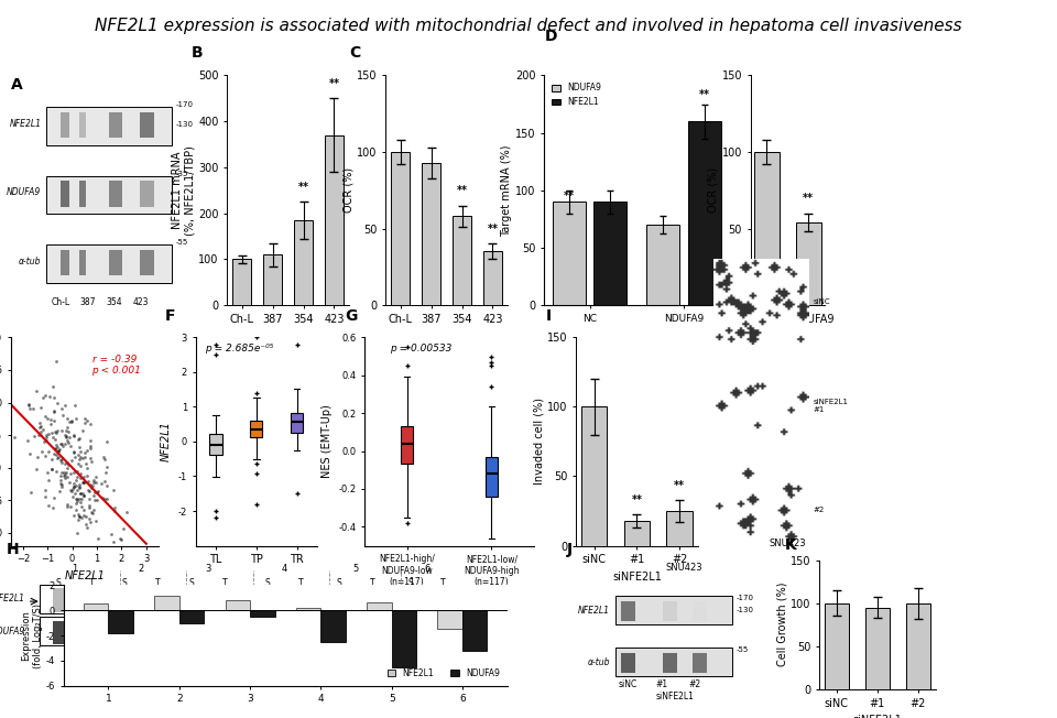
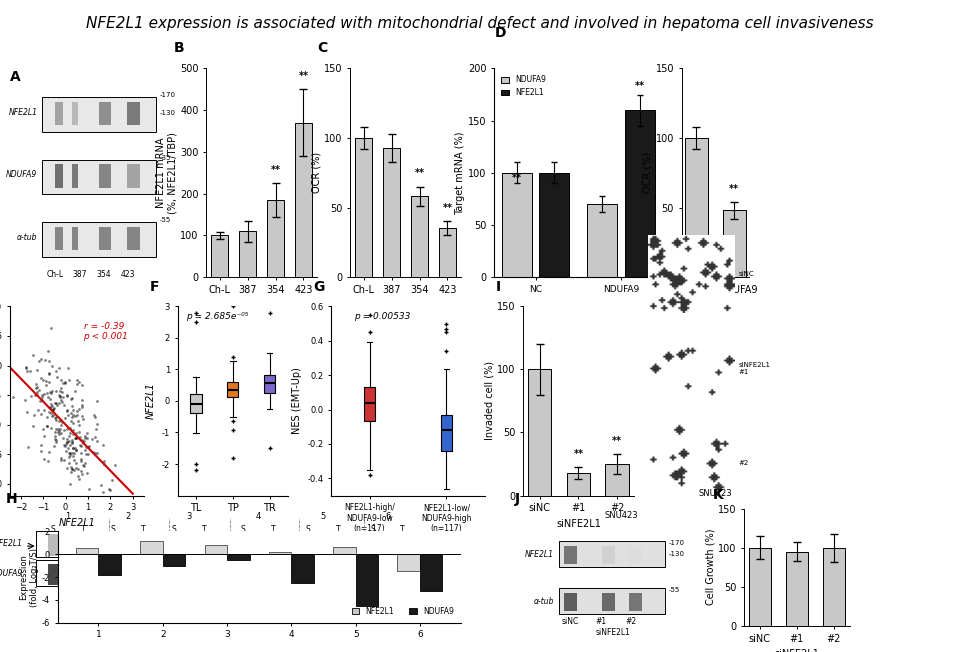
NDUFA9/NC: 90 -> 100
NFE2L1/NC: 90 -> 100
siNDUFA9: 54 -> 48
